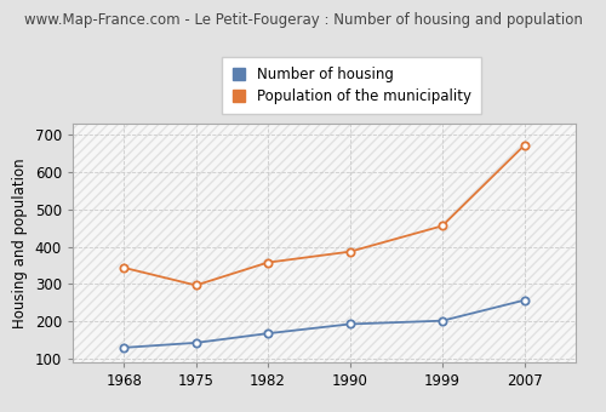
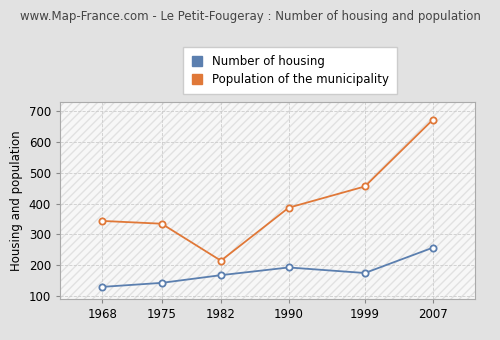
Population of the municipality/1975: 297 -> 335
Population of the municipality/1982: 358 -> 215
Number of housing/1999: 202 -> 175
